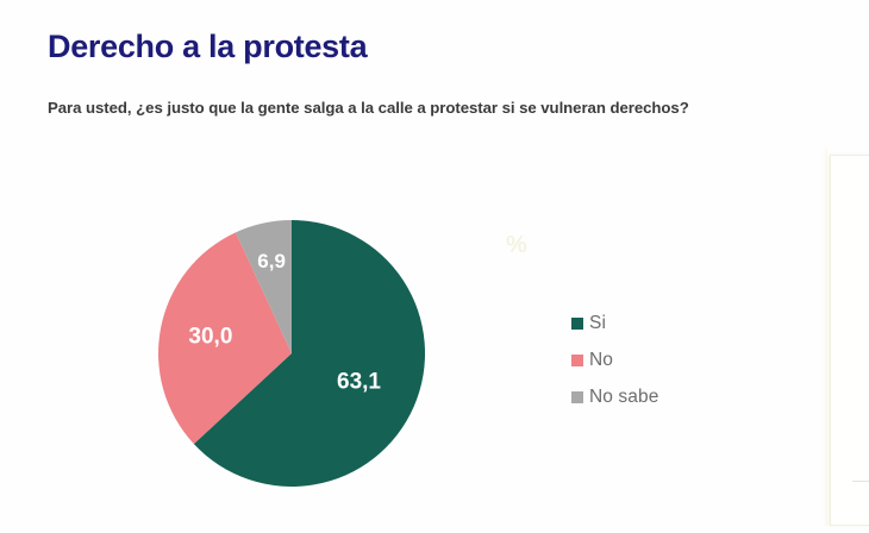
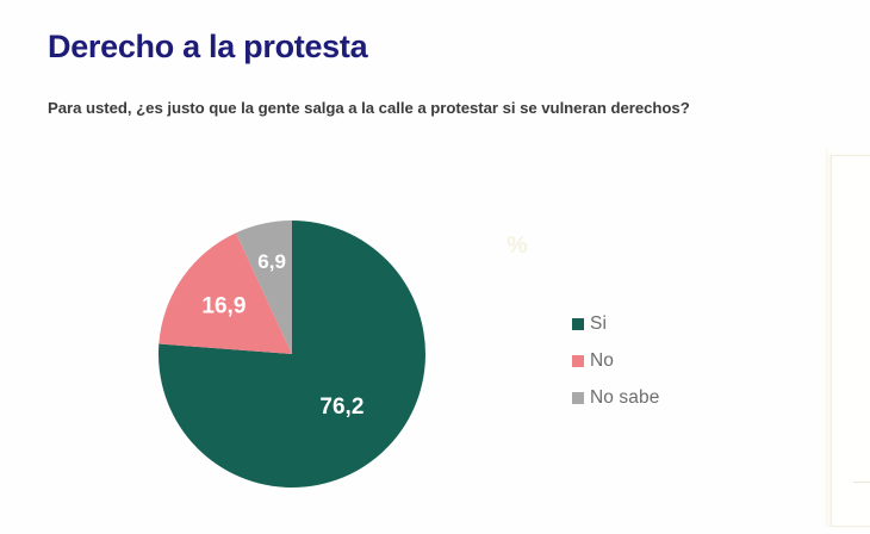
Si: 63,1 -> 76,2
No: 30,0 -> 16,9
